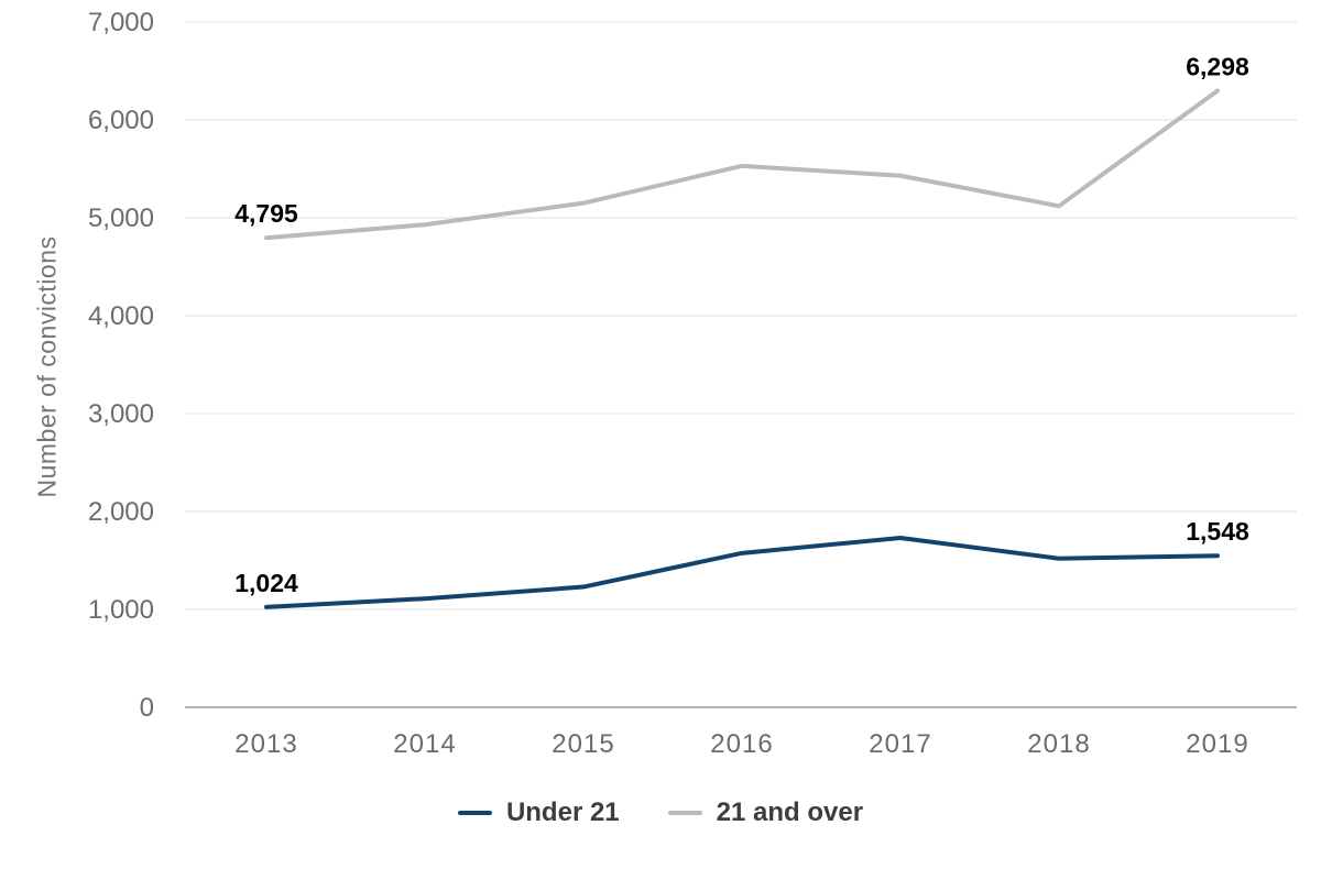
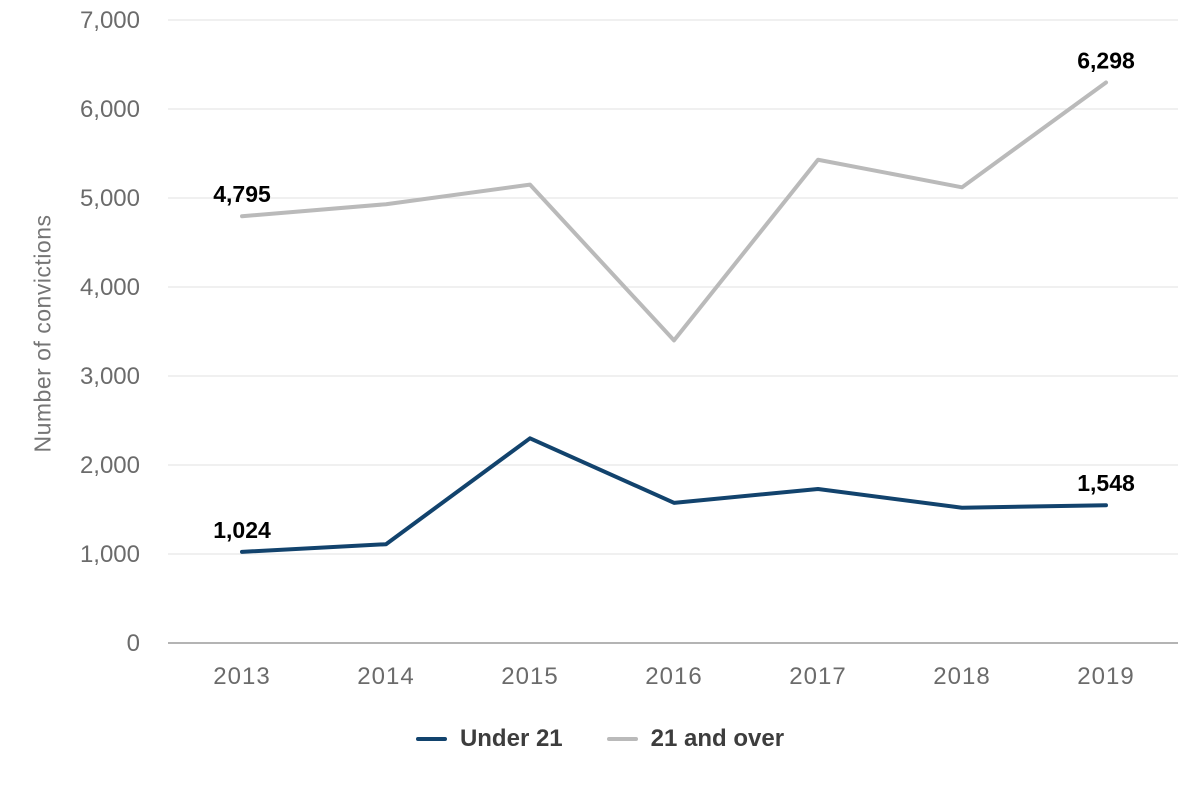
Under 21/2015: 1200 -> 2300
21 and over/2016: 5500 -> 3400
